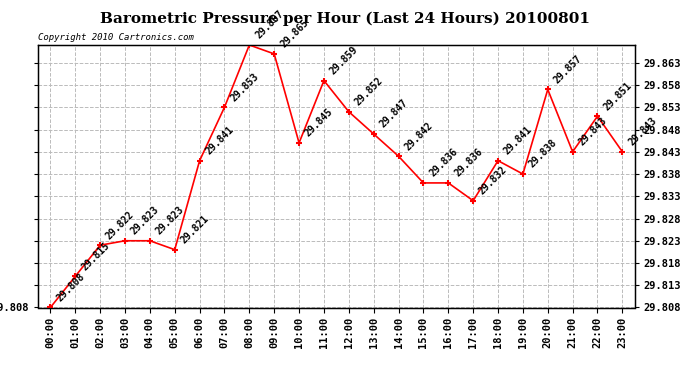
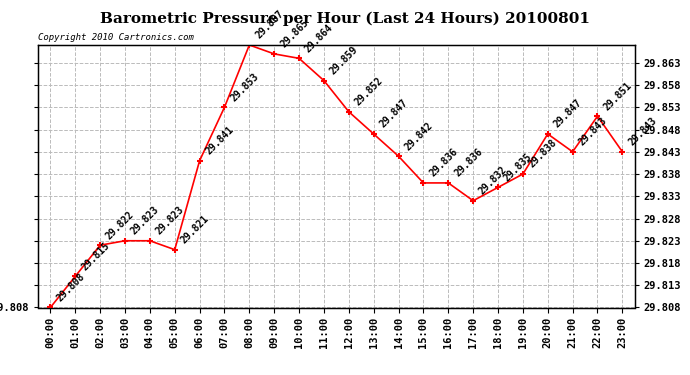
10:00: 29.845 -> 29.864
18:00: 29.841 -> 29.835
20:00: 29.857 -> 29.847
